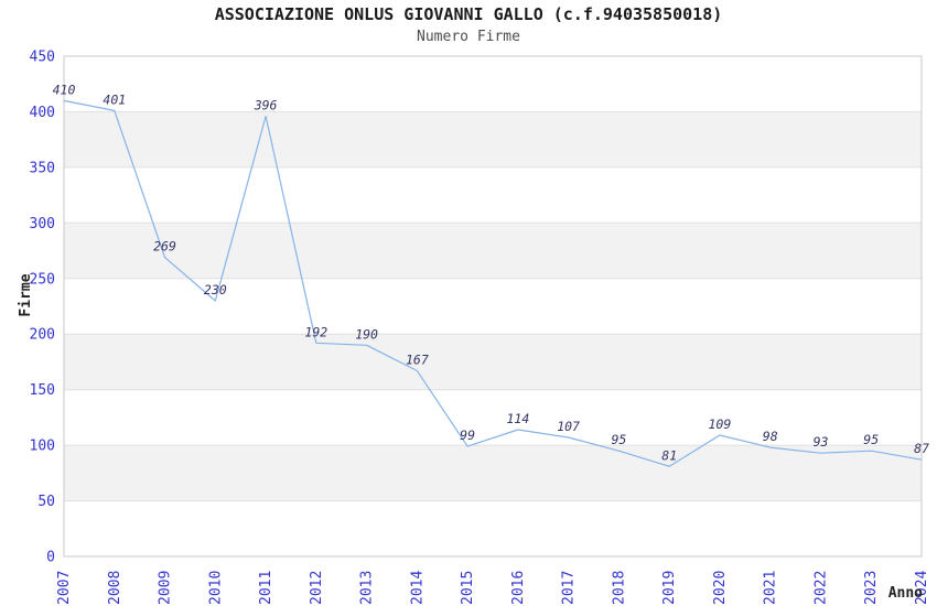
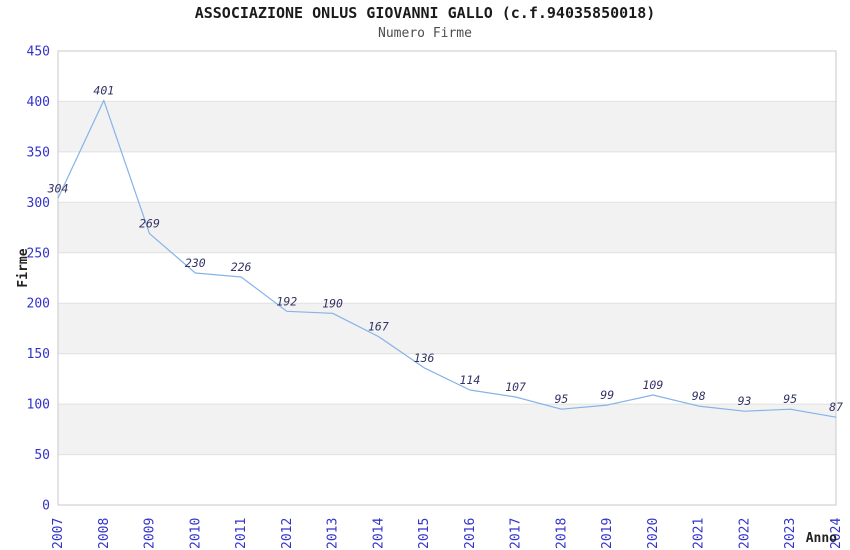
2007: 410 -> 304
2011: 396 -> 226
2015: 99 -> 136
2019: 81 -> 99
